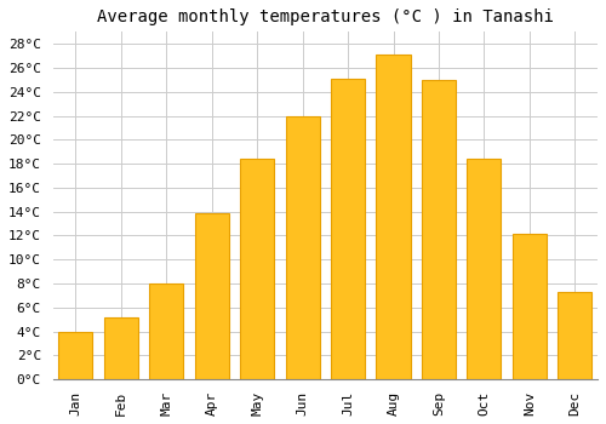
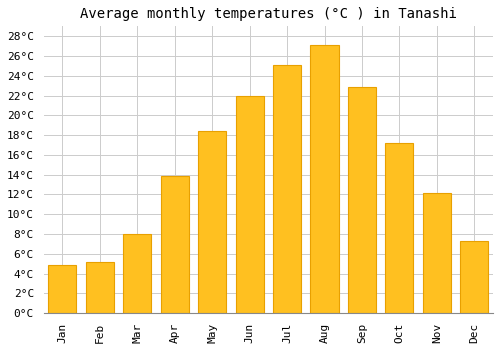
Jan: 4.0°C -> 4.9°C
Sep: 25.0°C -> 22.9°C
Oct: 18.4°C -> 17.2°C
